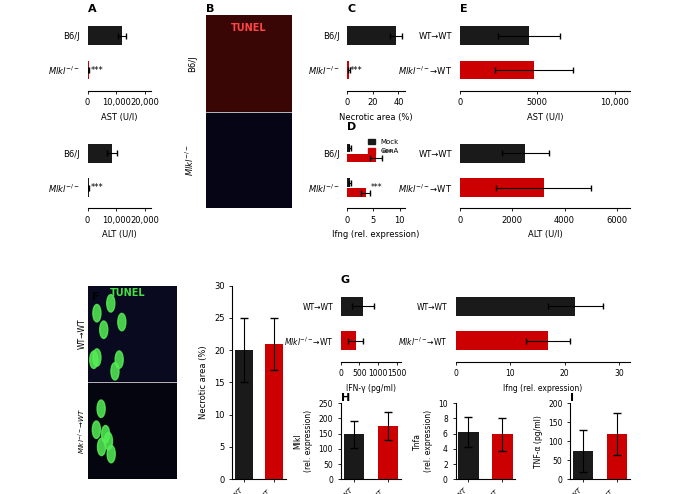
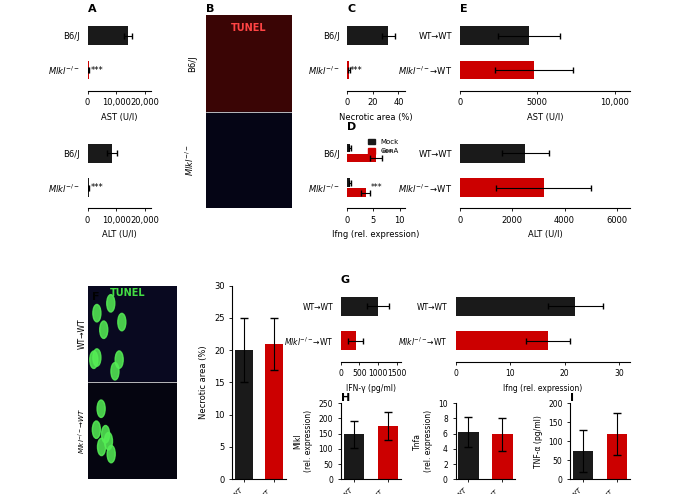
A/B6/J: 12,000 -> 14,000
C/B6/J: 38 -> 32
G/WT→WT: 600 -> 1000
